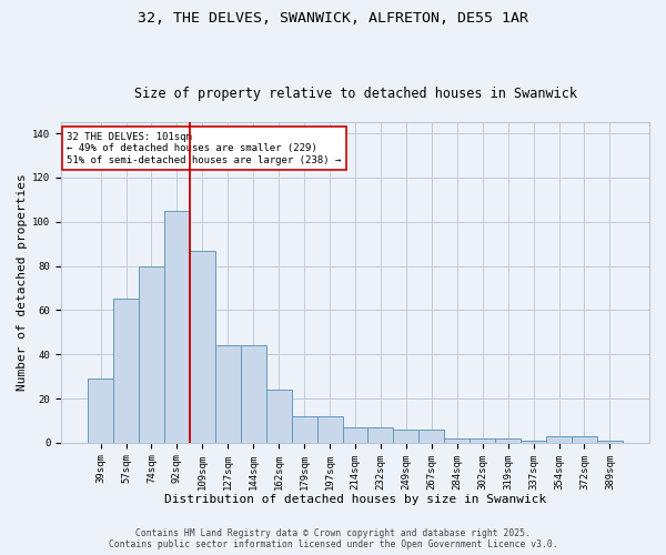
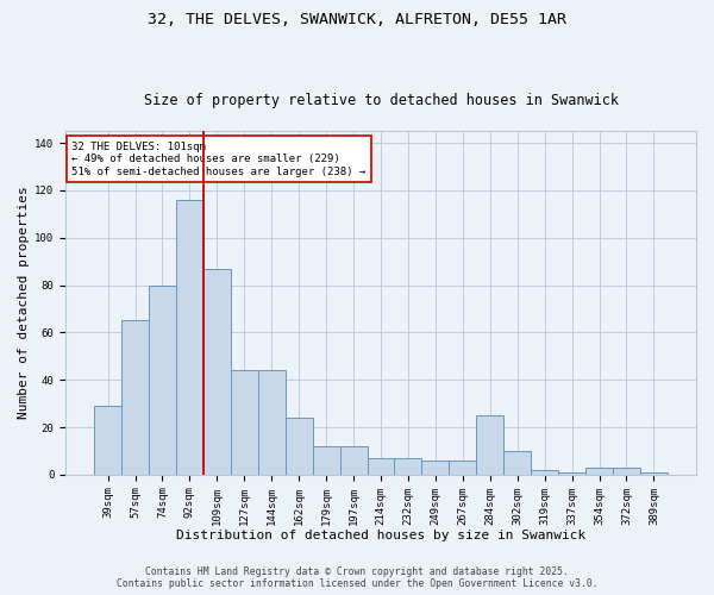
92sqm: 105 -> 116
284sqm: 2 -> 25
302sqm: 2 -> 10
